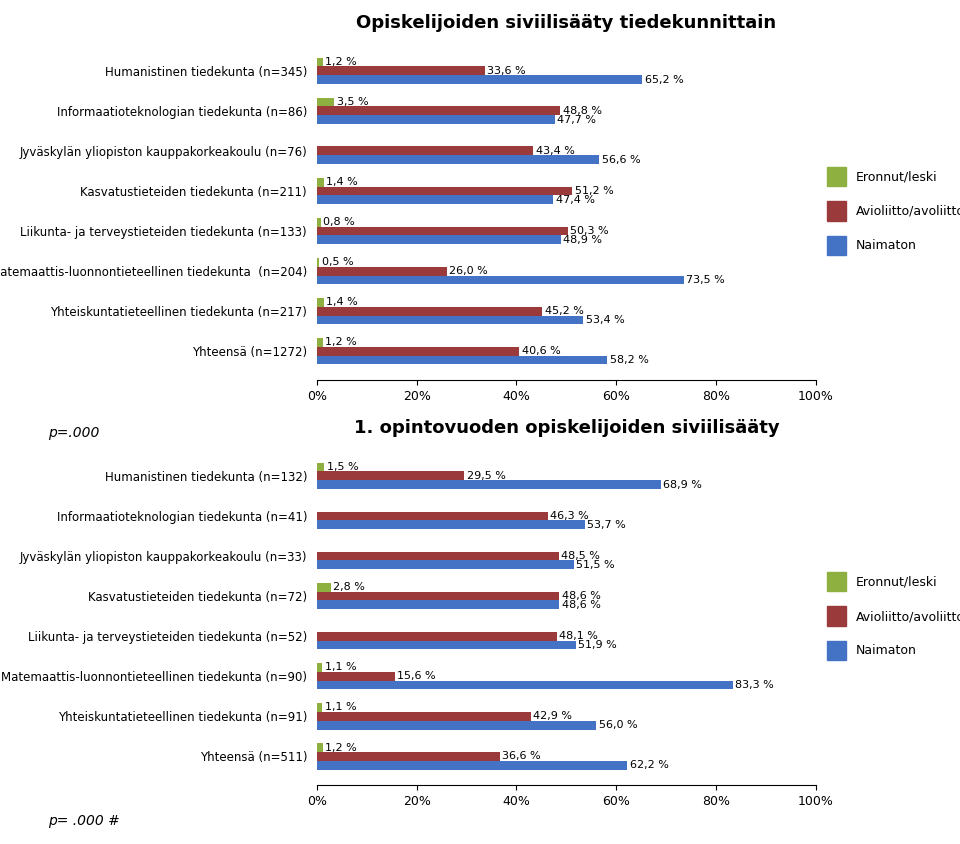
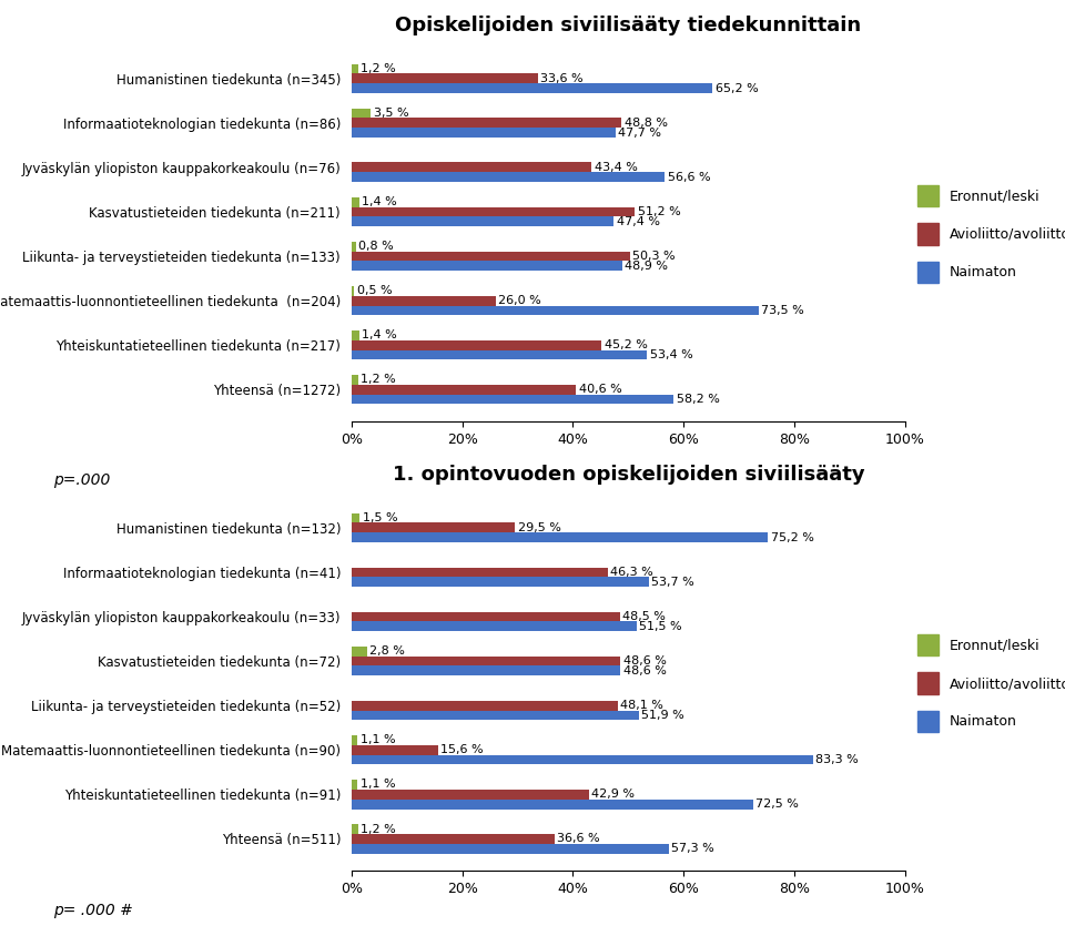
1. opintovuoden opiskelijoiden siviilisääty/Naimaton/Humanistinen tiedekunta (n=132): 68,9 -> 75,2
1. opintovuoden opiskelijoiden siviilisääty/Naimaton/Yhteiskuntatieteellinen tiedekunta (n=91): 56,0 -> 72,5
1. opintovuoden opiskelijoiden siviilisääty/Naimaton/Yhteensä (n=511): 62,2 -> 57,3
